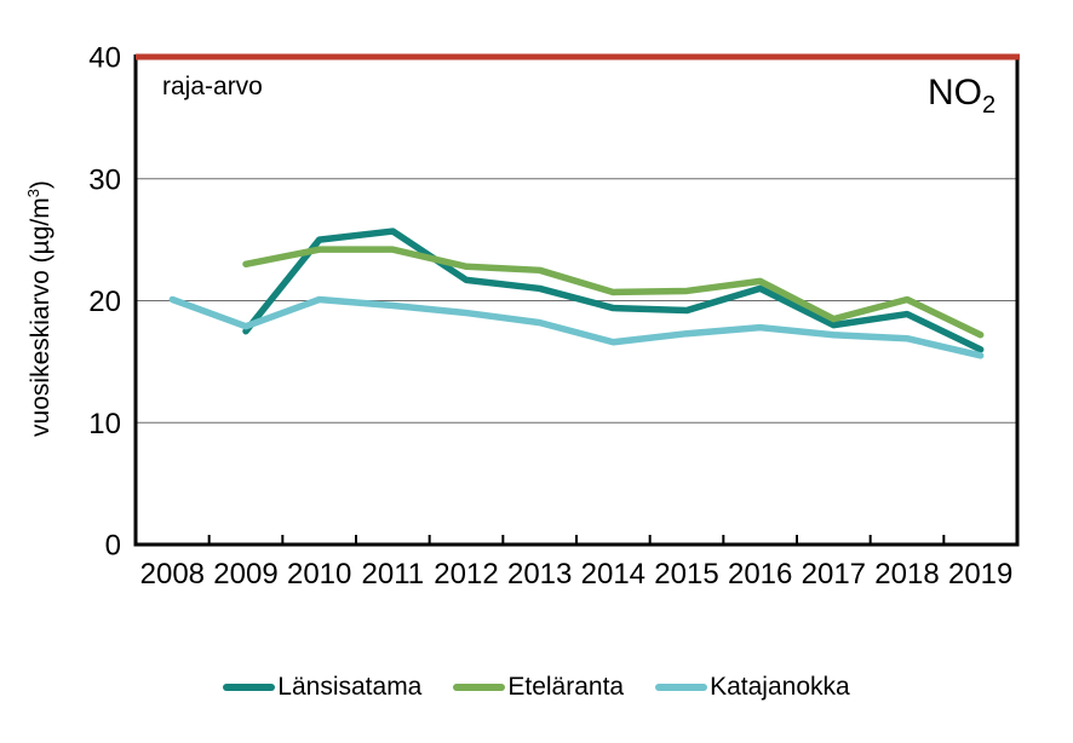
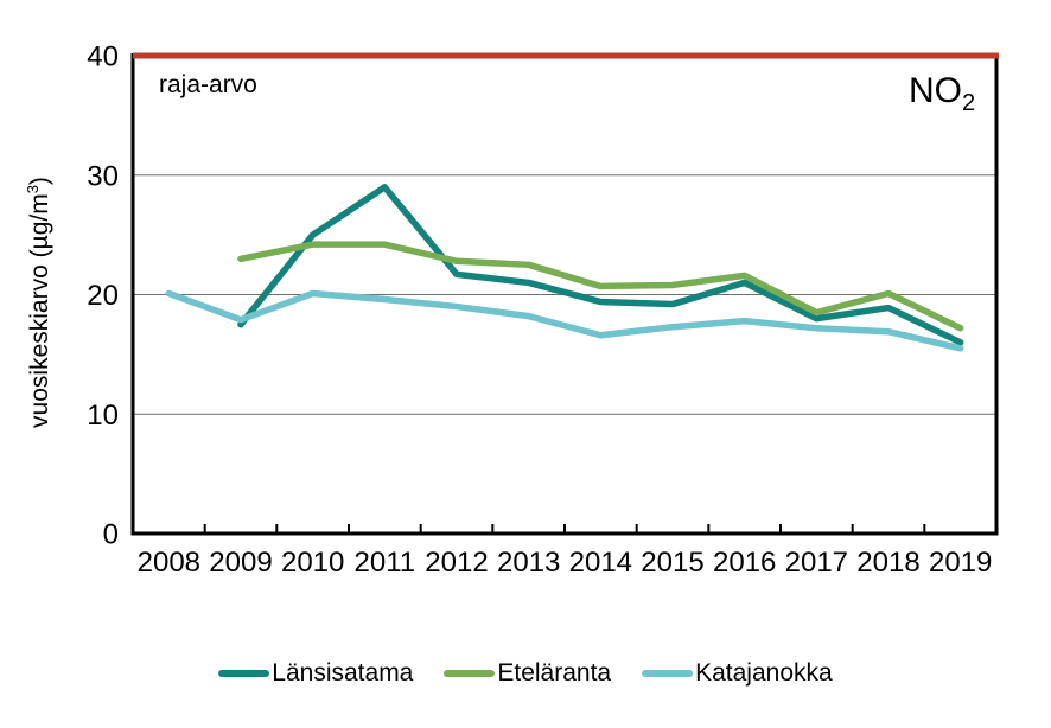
Länsisatama/2011: 25.7 -> 29.0
